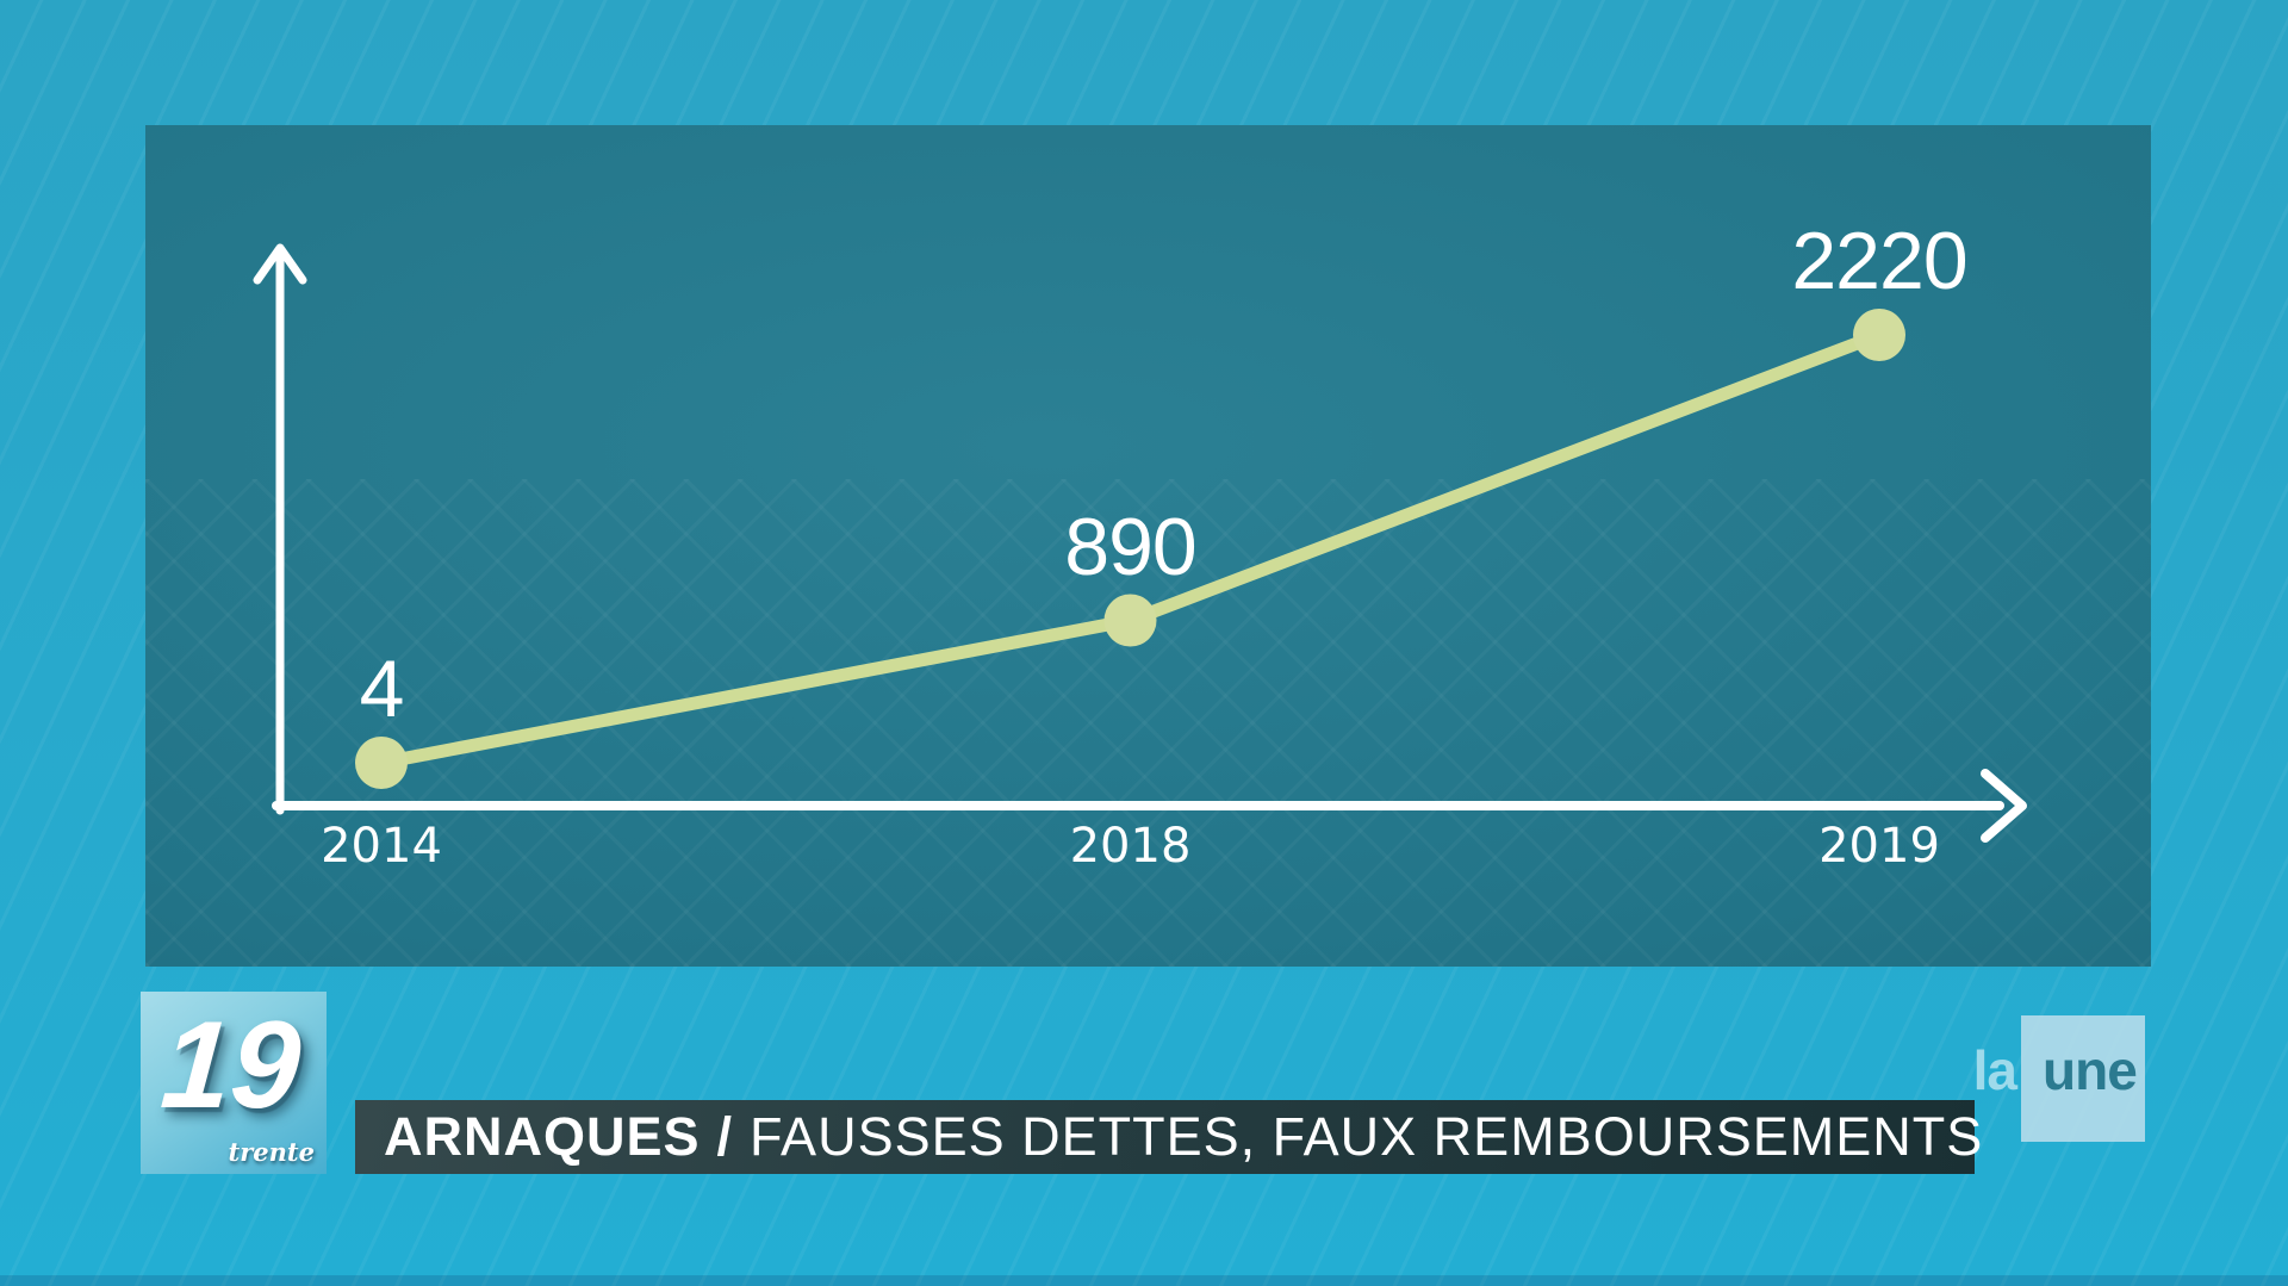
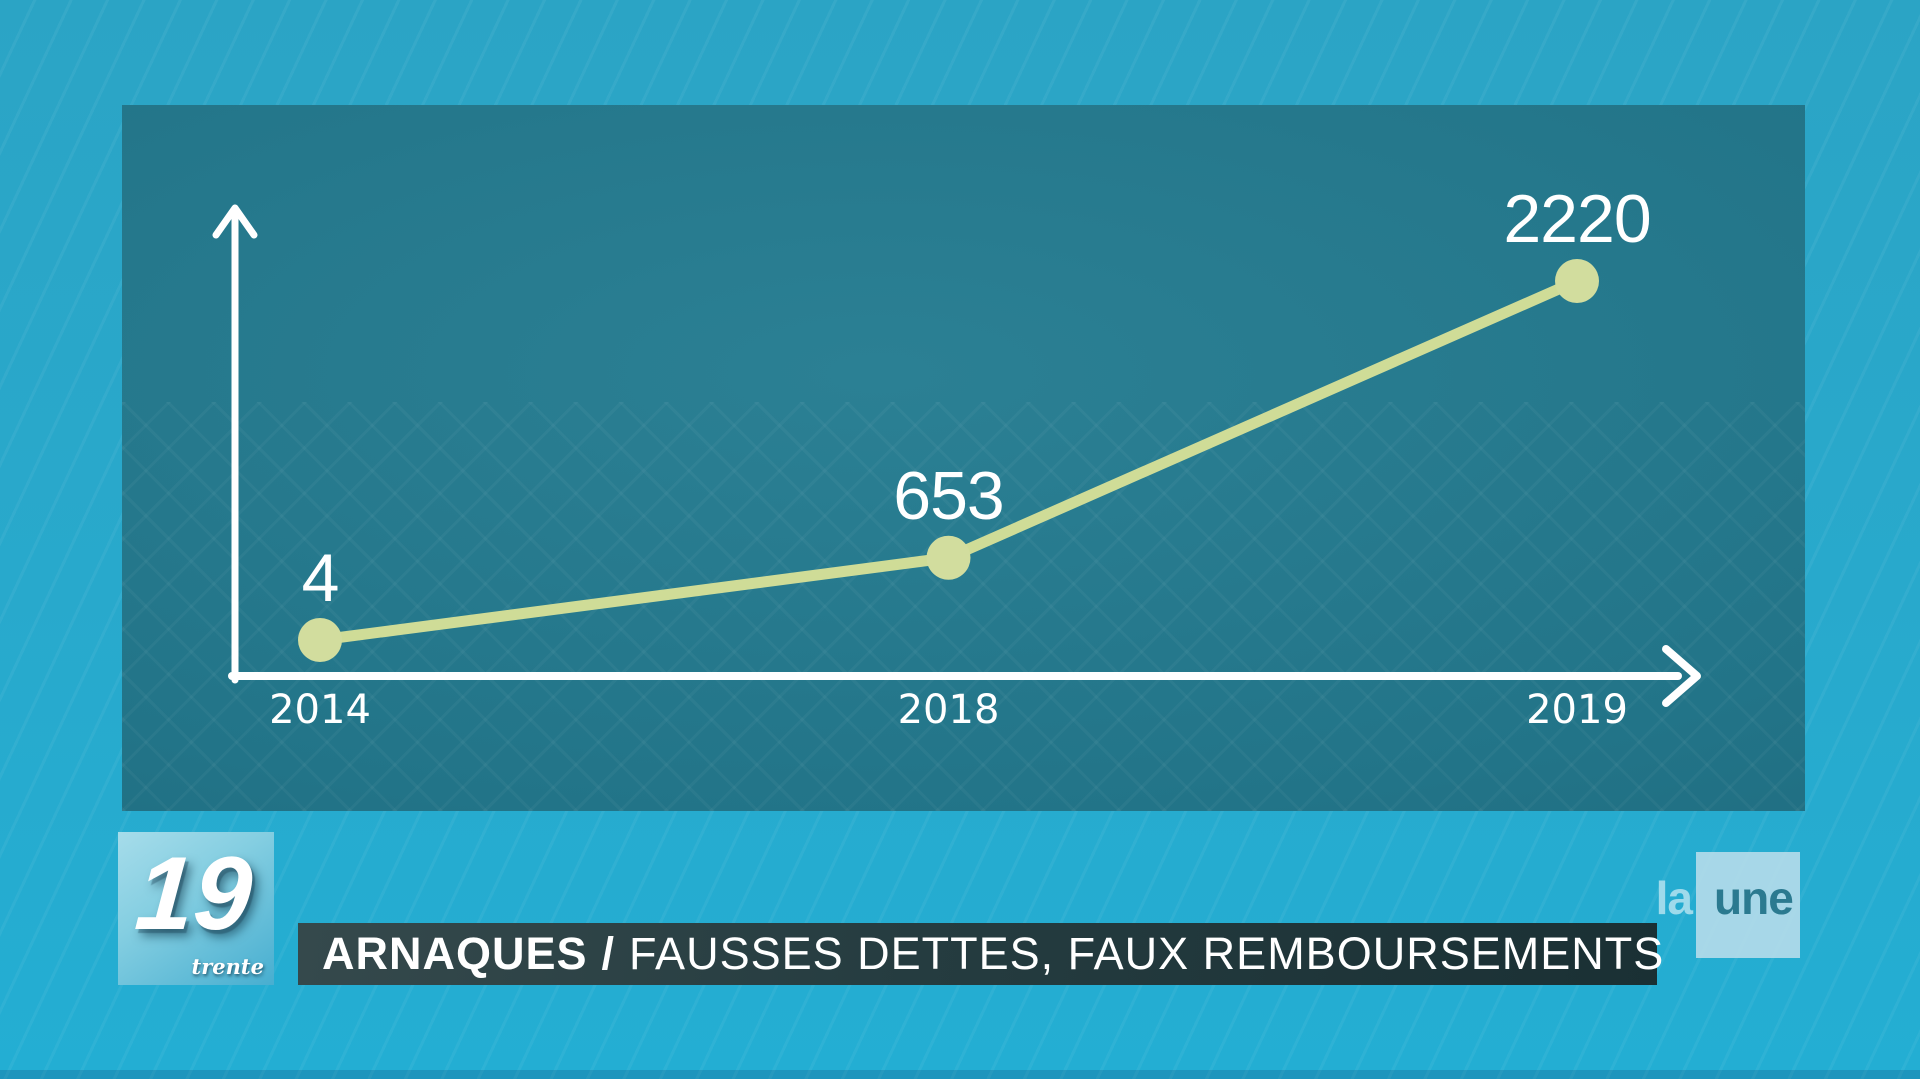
2018: 890 -> 653
